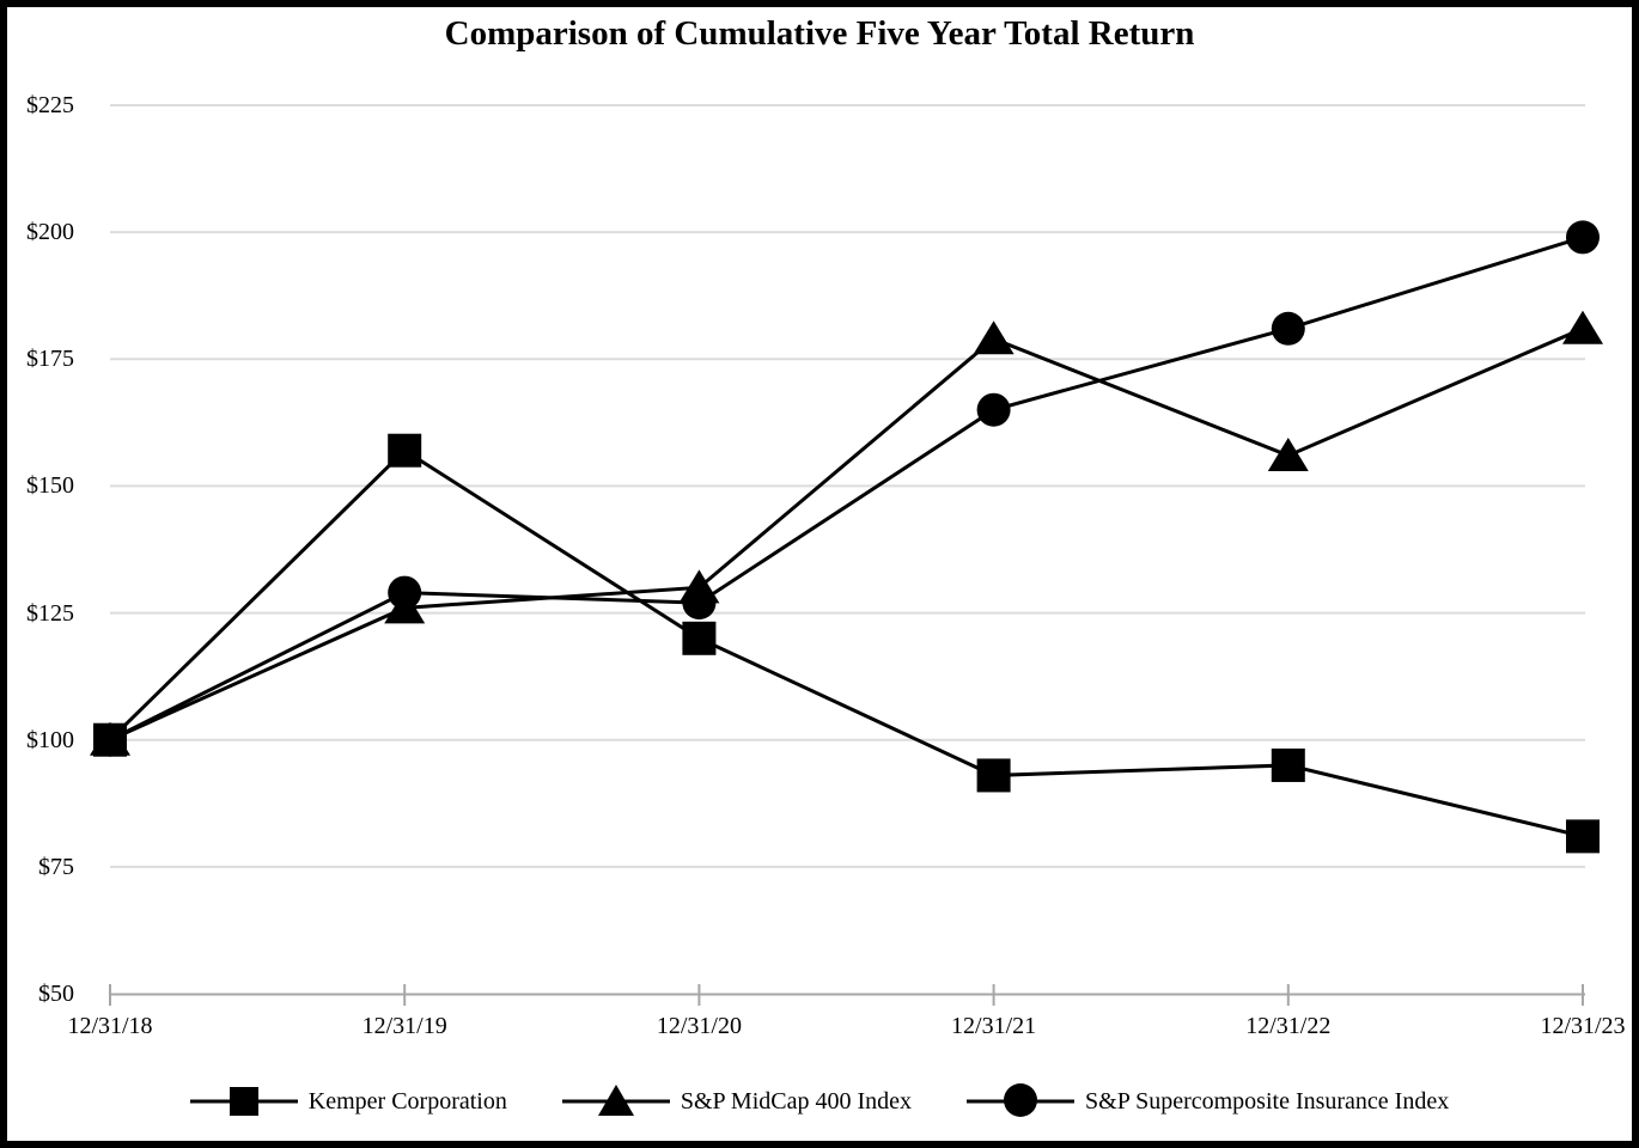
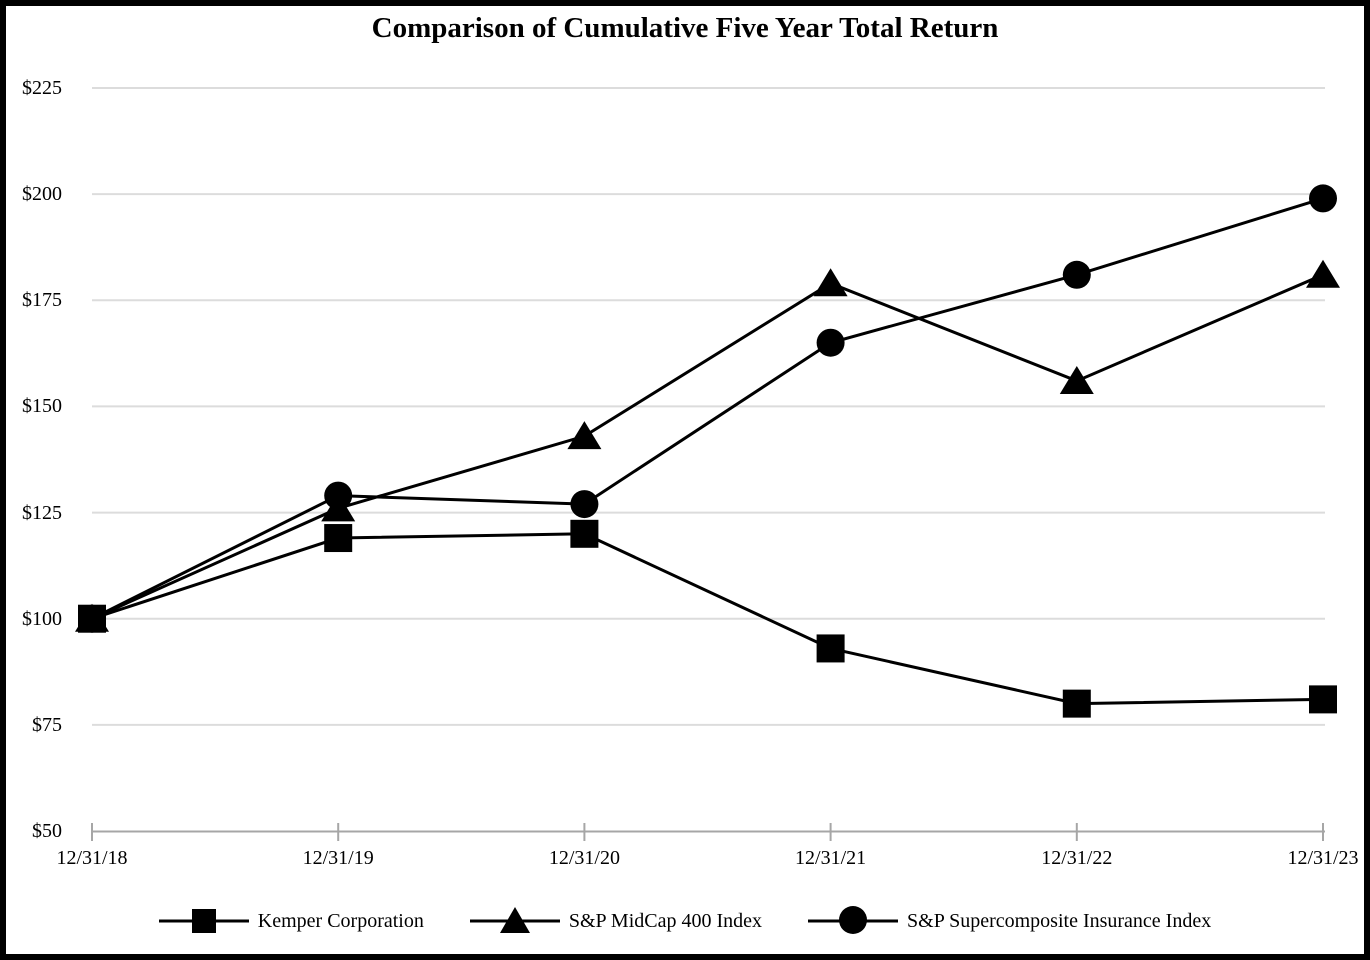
Kemper Corporation/12/31/19: $157 -> $119
S&P MidCap 400 Index/12/31/20: $130 -> $143
Kemper Corporation/12/31/22: $95 -> $80
